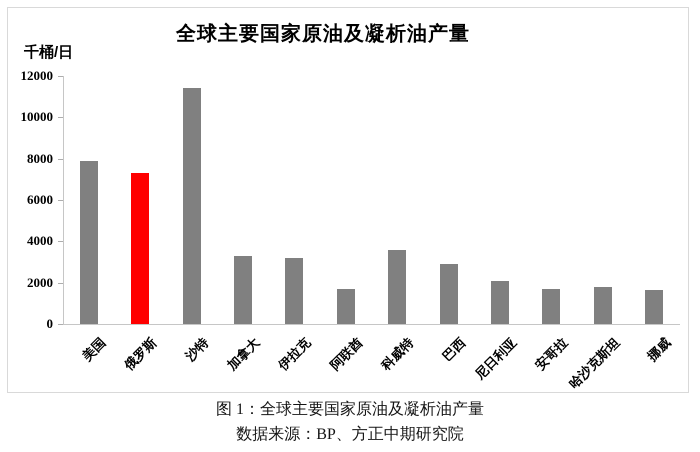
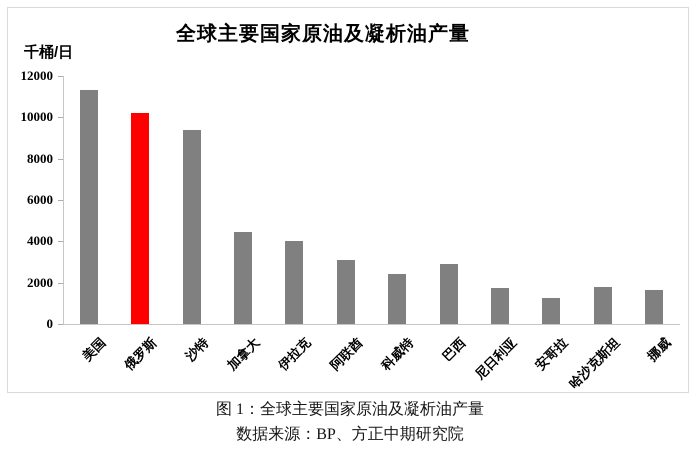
美国: 7900 -> 11300
俄罗斯: 7300 -> 10200
沙特: 11400 -> 9400
加拿大: 3300 -> 4400
伊拉克: 3200 -> 4000
阿联酋: 1700 -> 3100
科威特: 3600 -> 2400
尼日利亚: 2100 -> 1700
安哥拉: 1700 -> 1200
